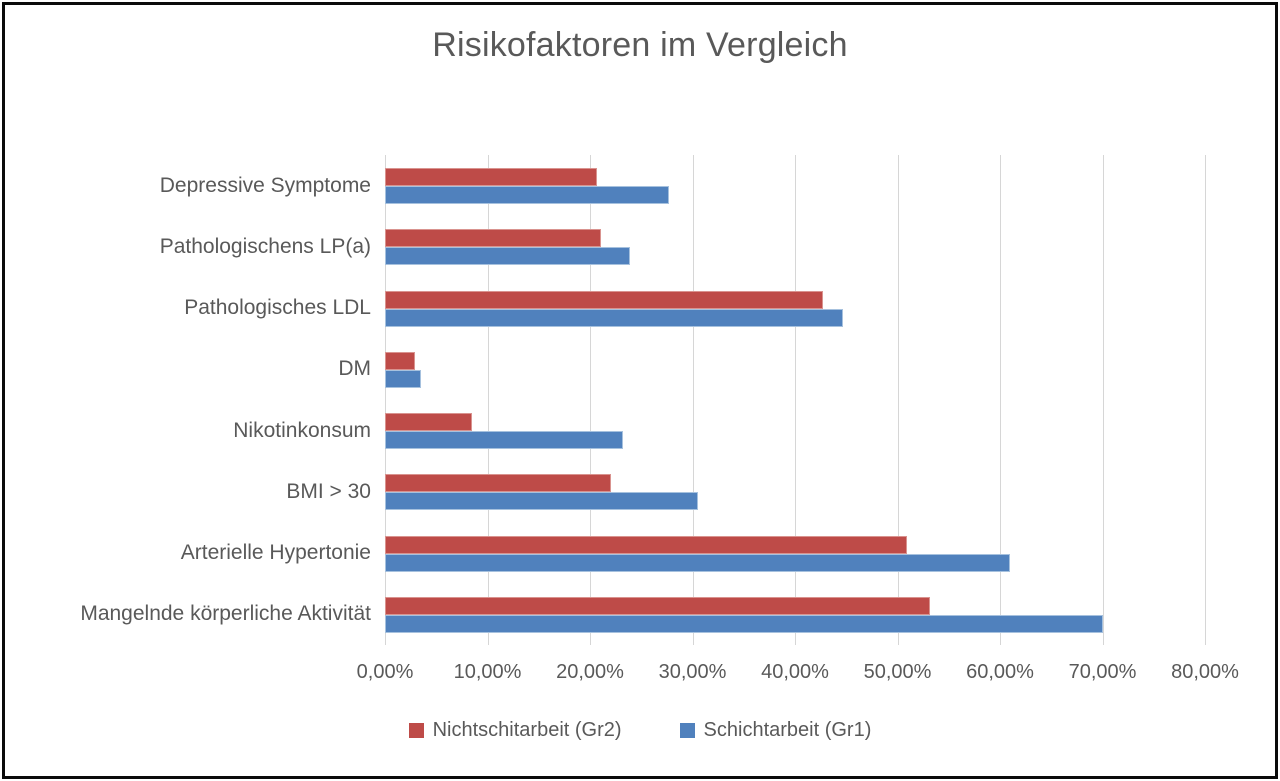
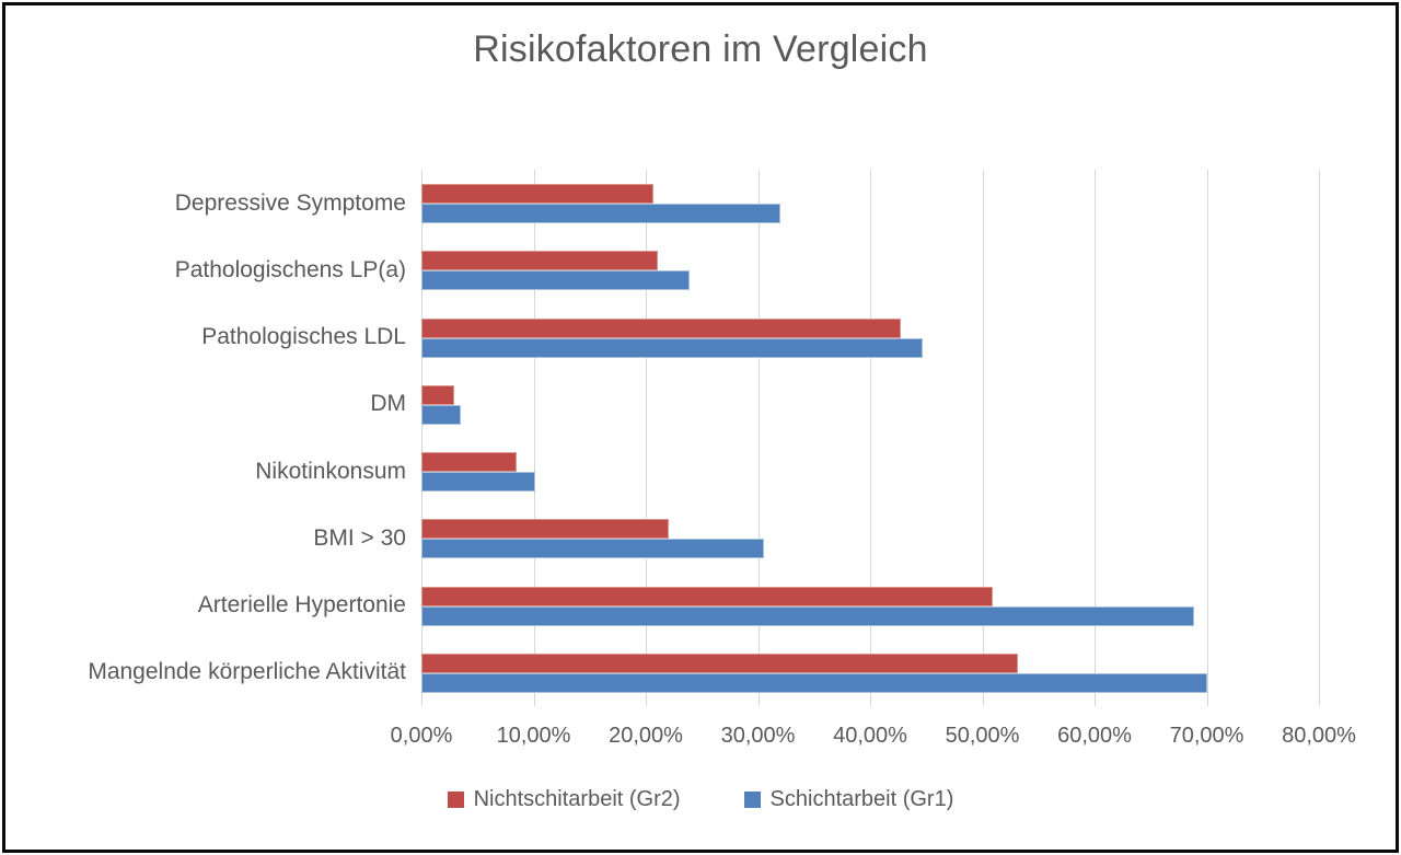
Schichtarbeit (Gr1)/Depressive Symptome: 27,7% -> 32,0%
Schichtarbeit (Gr1)/Nikotinkonsum: 23,2% -> 10,1%
Schichtarbeit (Gr1)/Arterielle Hypertonie: 61,0% -> 68,9%
